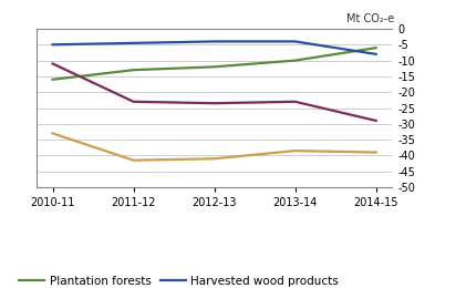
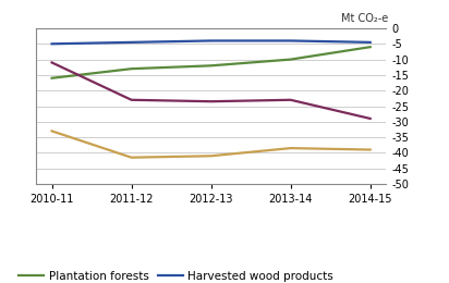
Harvested wood products/2014-15: -8.0 -> -4.5
